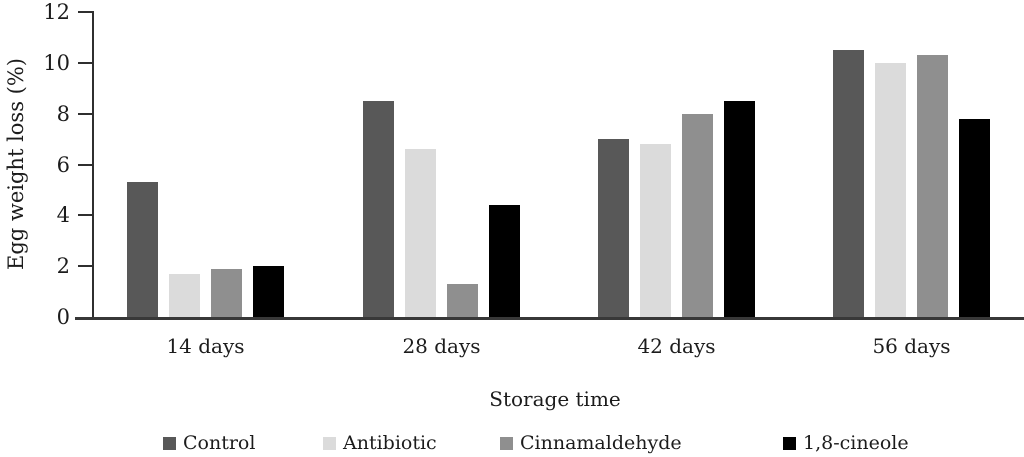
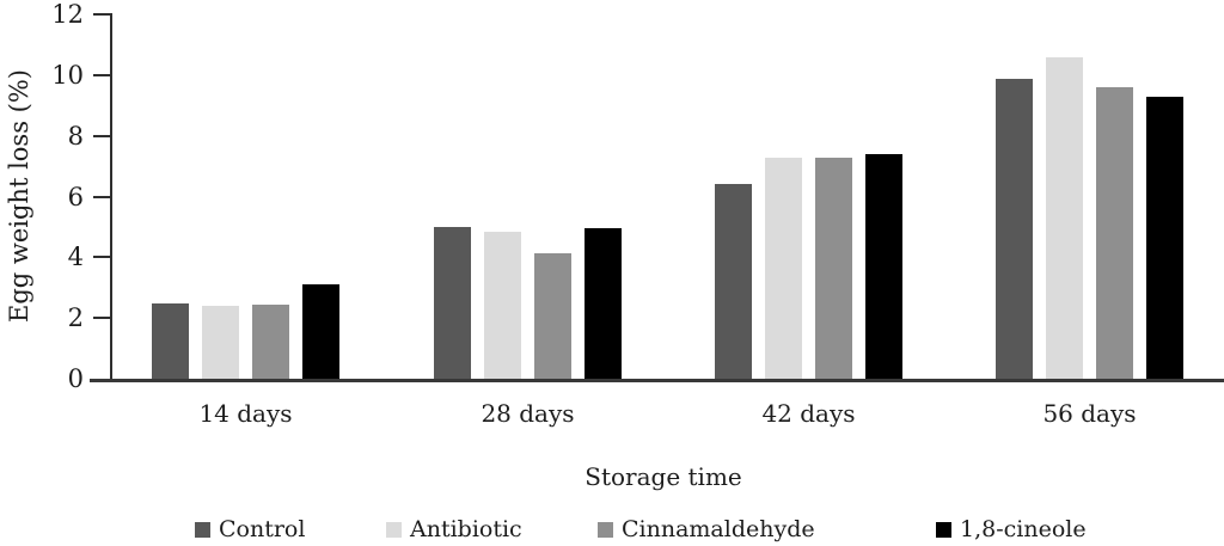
Control/14 days: 5.3 -> 2.5
Antibiotic/14 days: 1.7 -> 2.4
Cinnamaldehyde/14 days: 1.9 -> 2.5
1,8-cineole/14 days: 2.0 -> 3.1
Control/28 days: 8.5 -> 5.0
Antibiotic/28 days: 6.6 -> 4.8
Cinnamaldehyde/28 days: 1.3 -> 4.2
1,8-cineole/28 days: 4.4 -> 5.0
Control/42 days: 7.0 -> 6.4
Antibiotic/42 days: 6.8 -> 7.3
Cinnamaldehyde/42 days: 8.0 -> 7.3
1,8-cineole/42 days: 8.5 -> 7.4
Control/56 days: 10.5 -> 9.9
Antibiotic/56 days: 10.0 -> 10.6
Cinnamaldehyde/56 days: 10.3 -> 9.6
1,8-cineole/56 days: 7.8 -> 9.3
